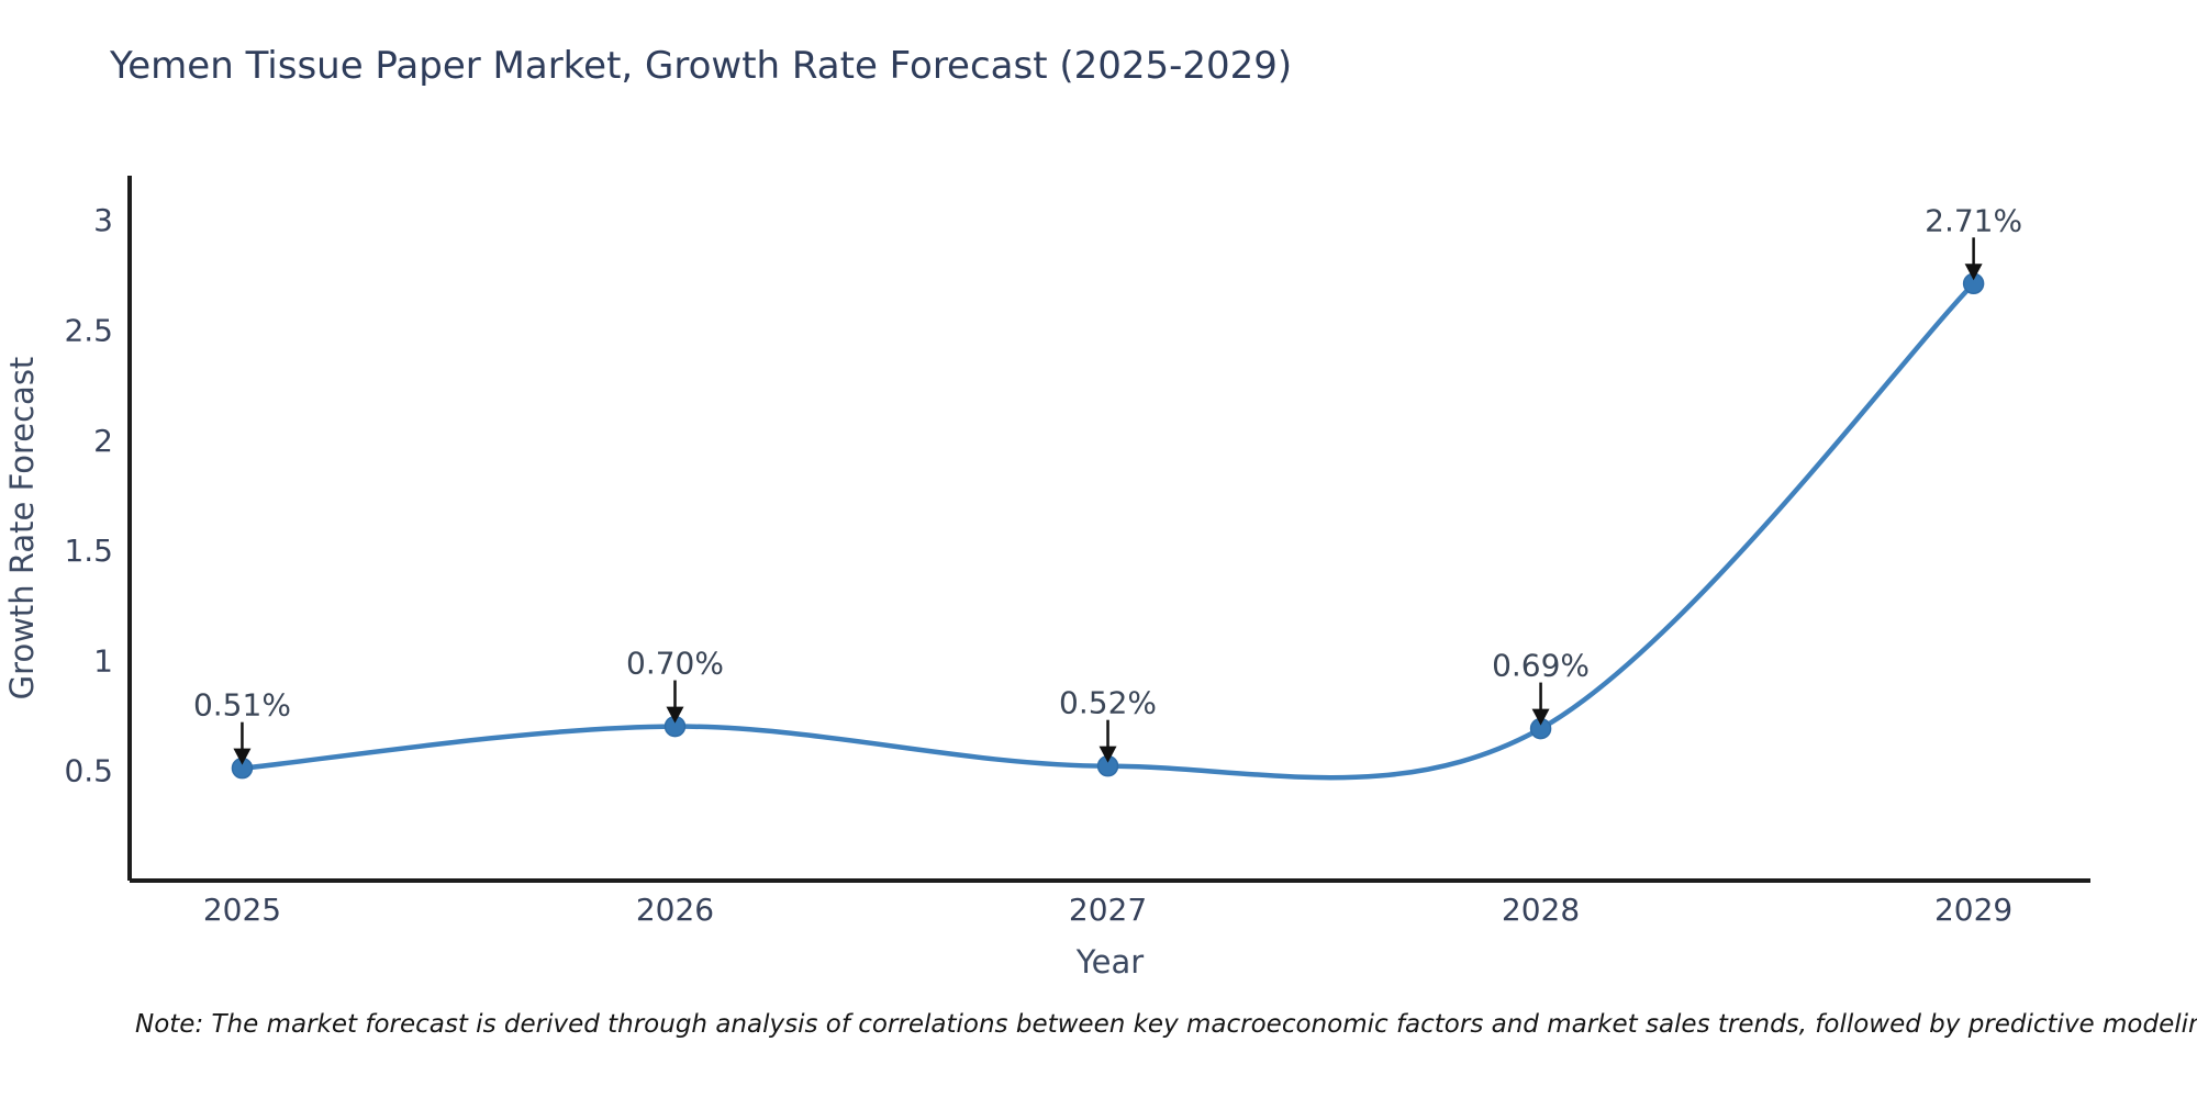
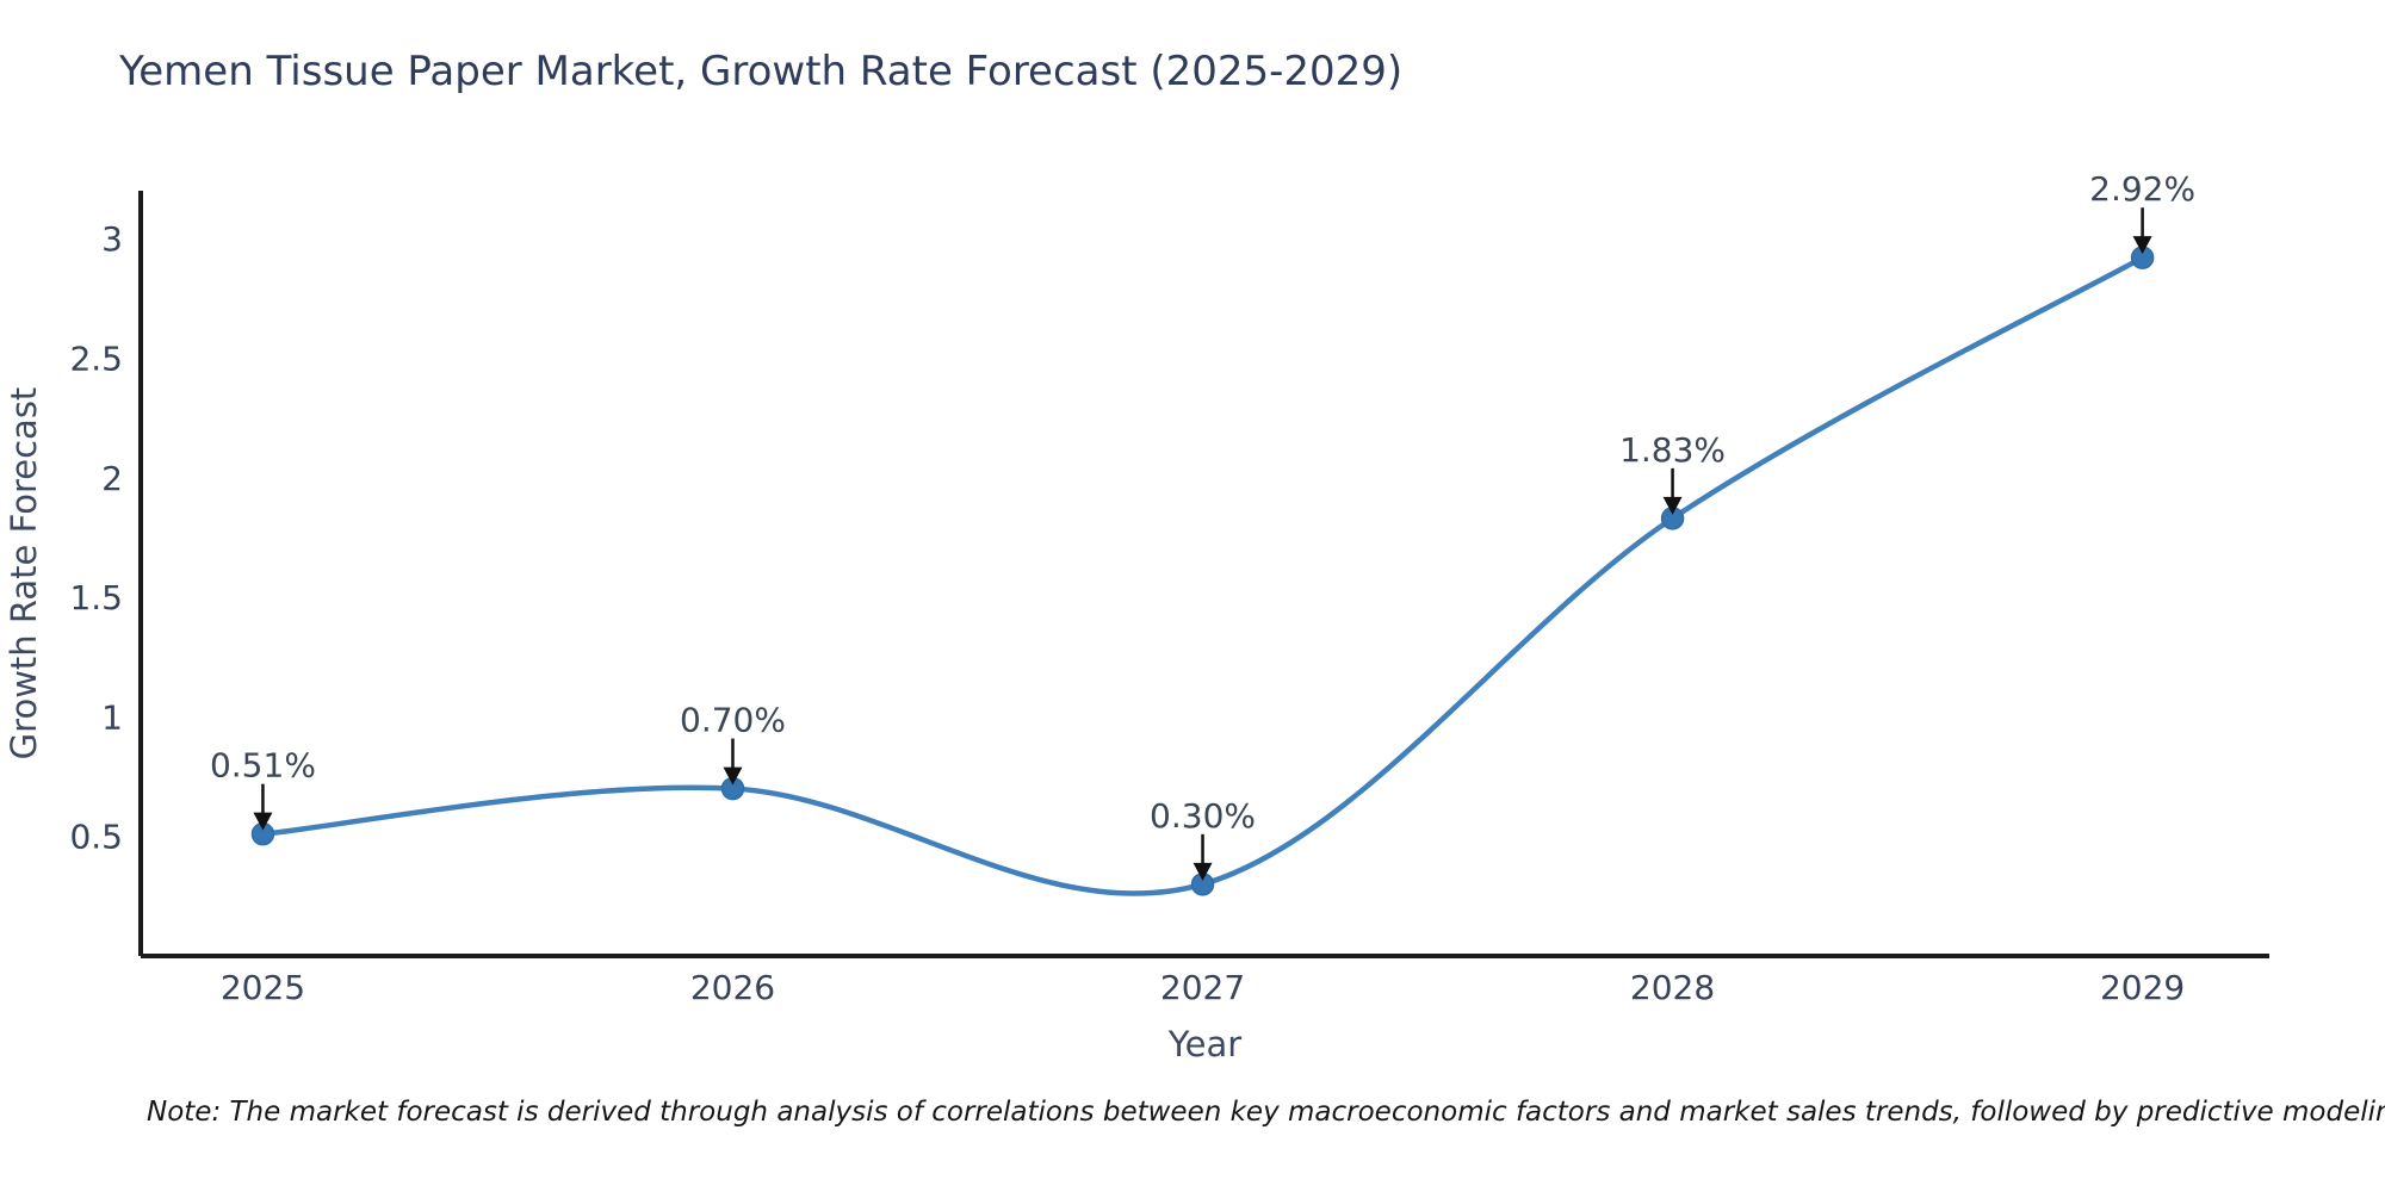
2027: 0.52% -> 0.30%
2028: 0.69% -> 1.83%
2029: 2.71% -> 2.92%
